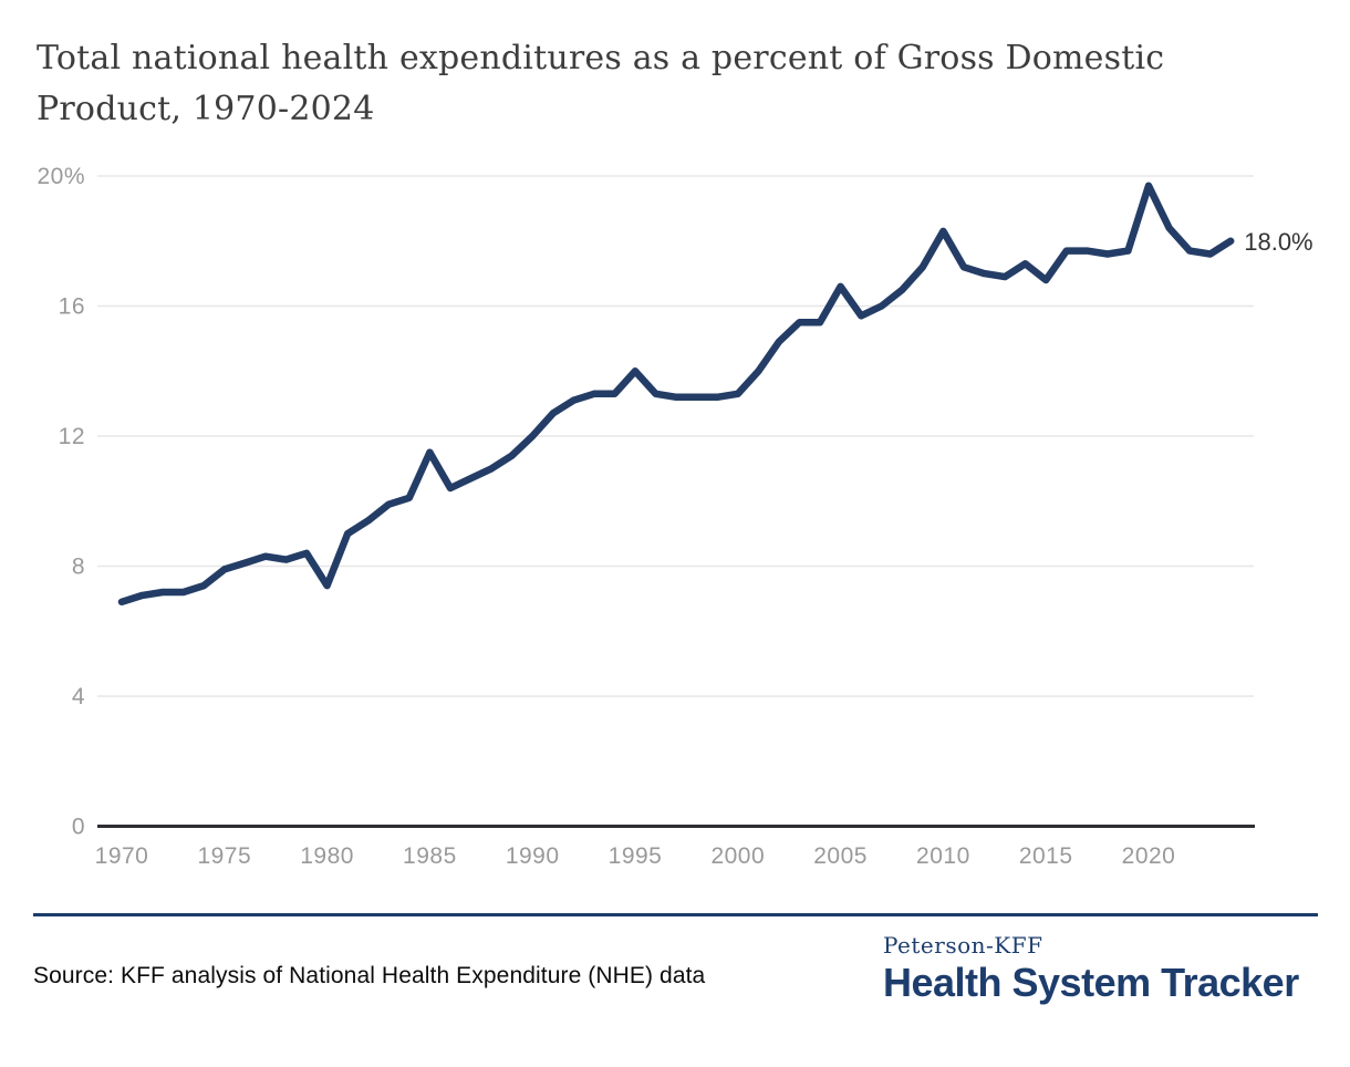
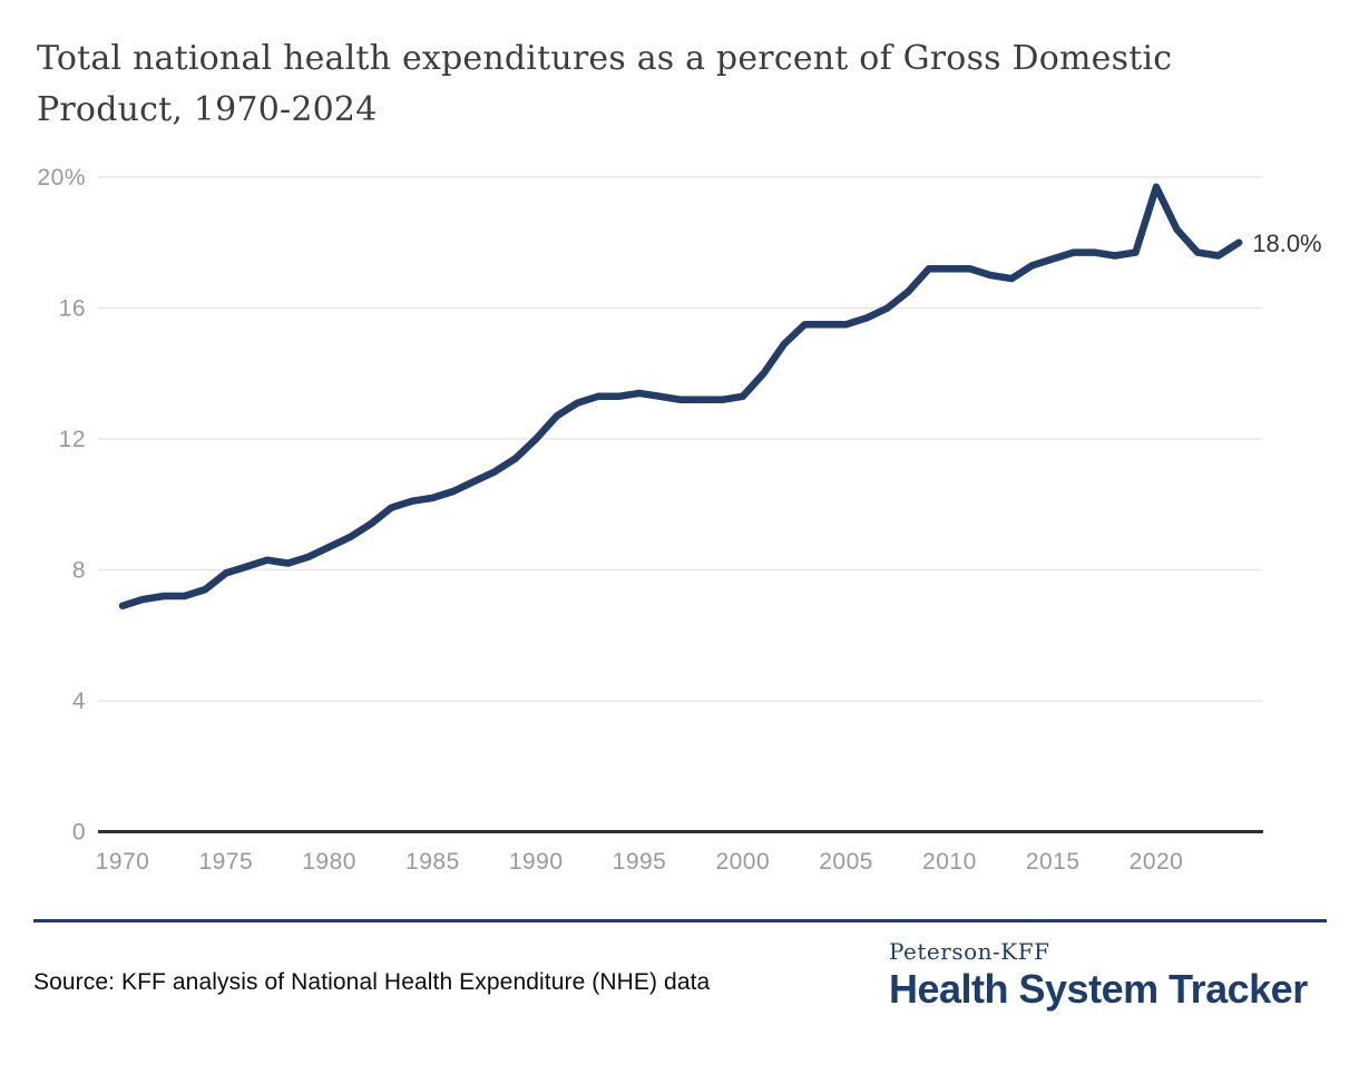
1980: 7.4% -> 8.7%
1985: 11.5% -> 10.2%
1995: 14.0% -> 13.4%
2005: 16.6% -> 15.5%
2010: 18.3% -> 17.2%
2015: 16.8% -> 17.5%
